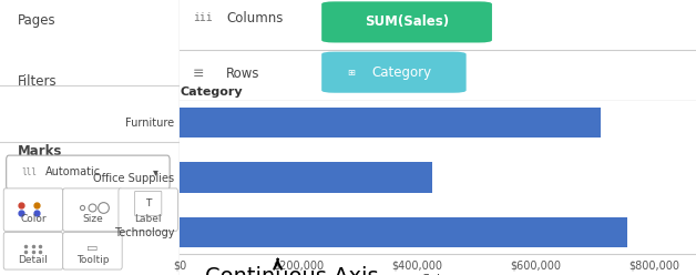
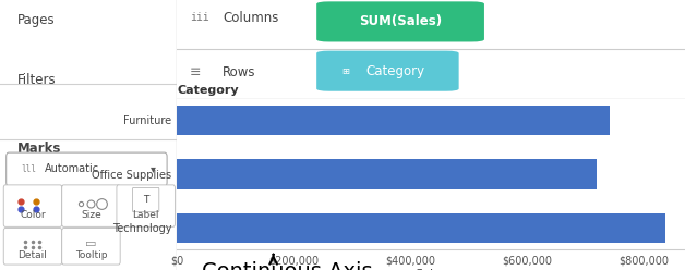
Furniture: $710,000 -> $742,000
Office Supplies: $426,000 -> $719,000
Technology: $754,000 -> $836,000
